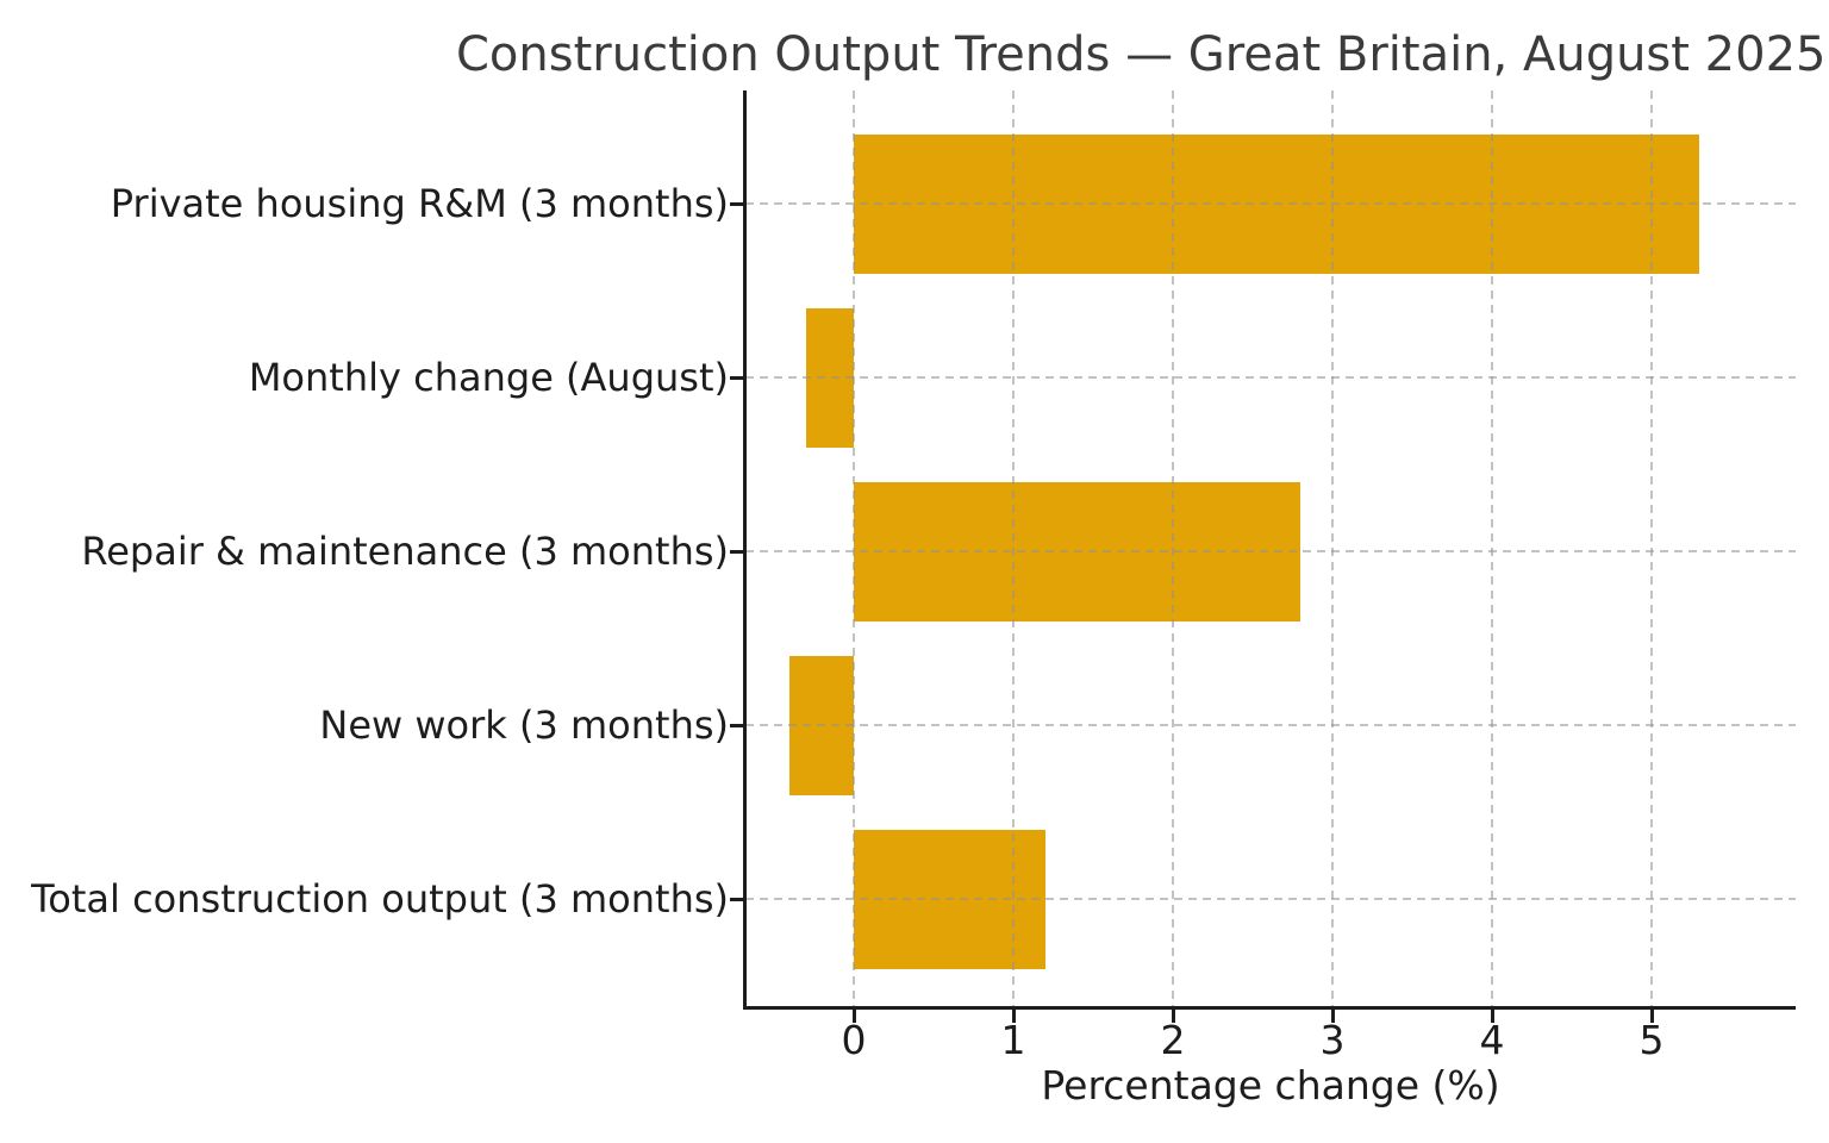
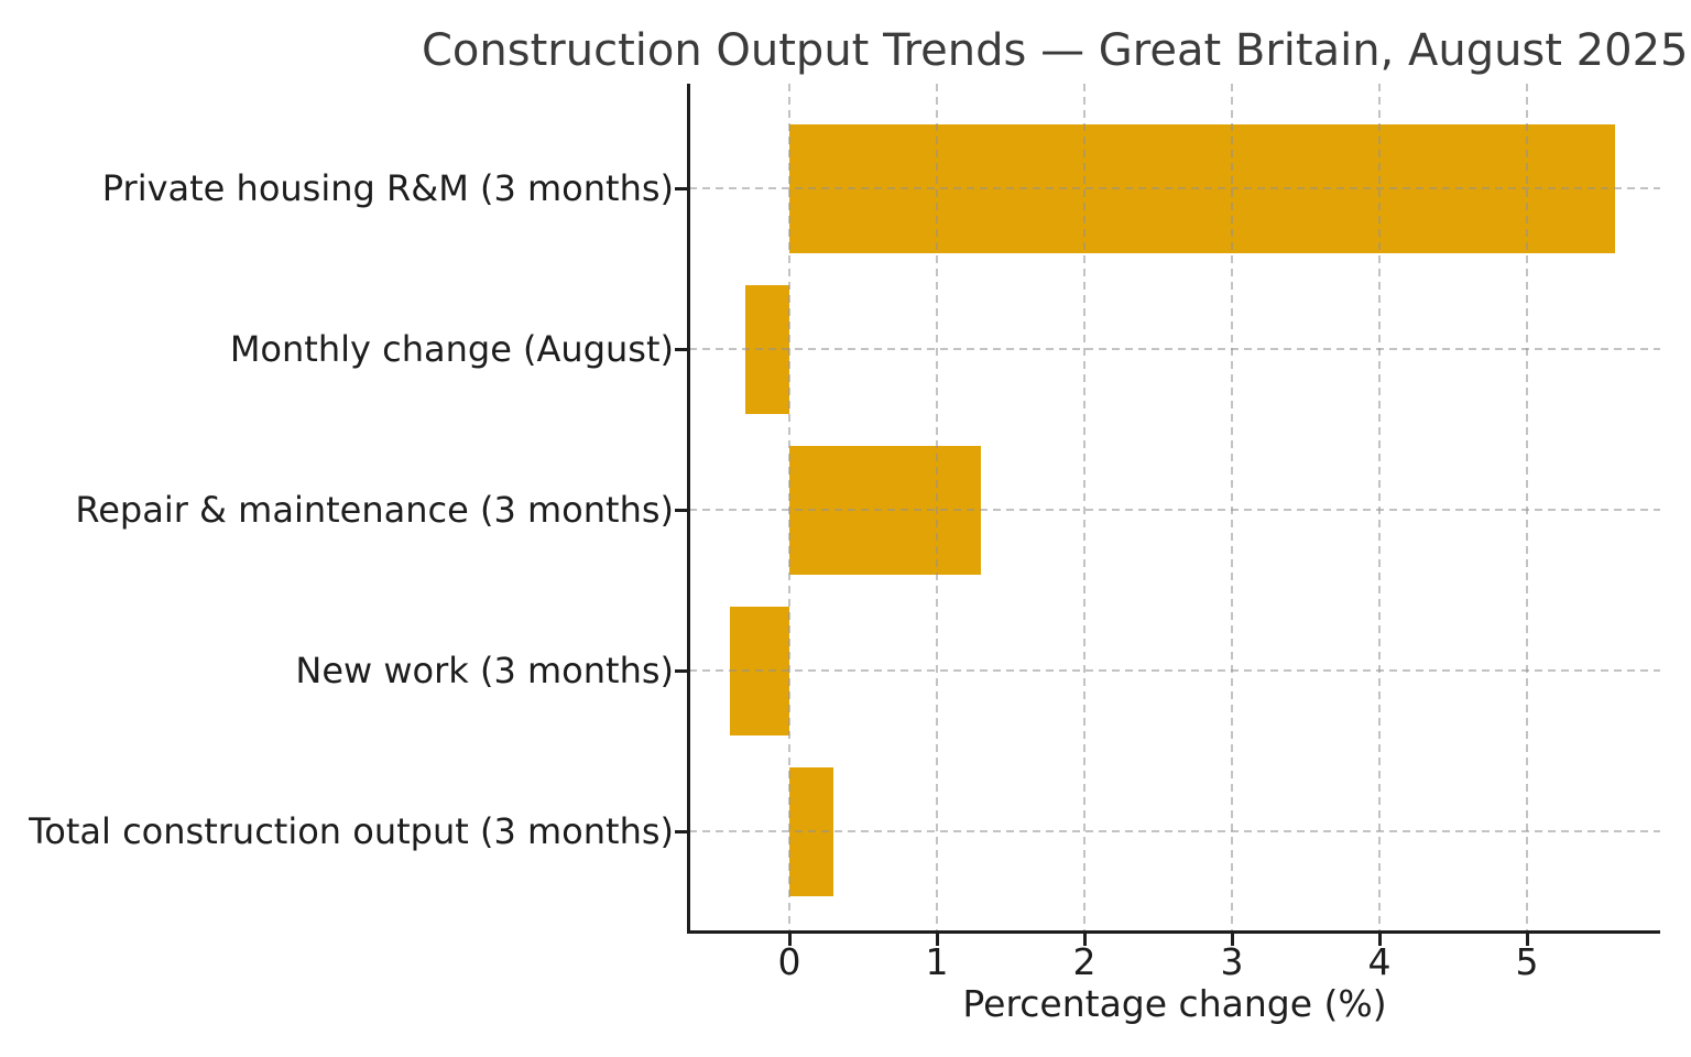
Private housing R&M (3 months): 5.3 -> 5.6
Repair & maintenance (3 months): 2.8 -> 1.3
Total construction output (3 months): 1.2 -> 0.3
